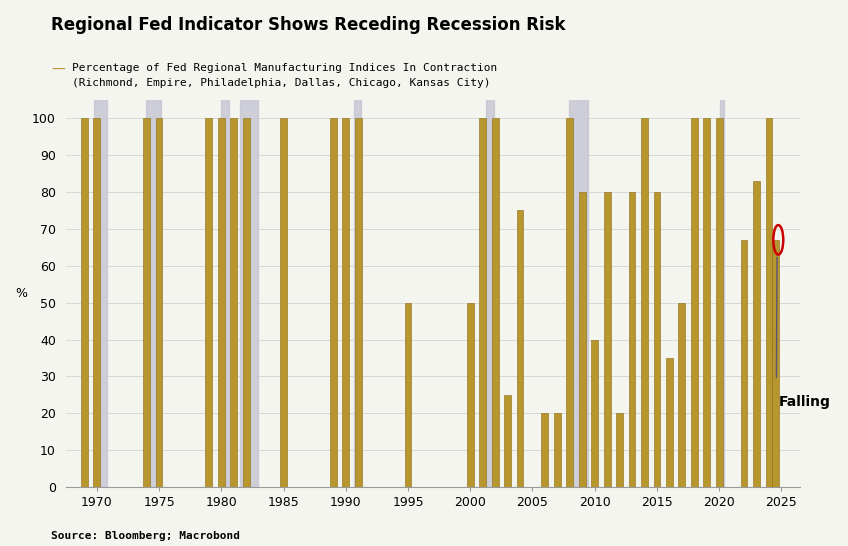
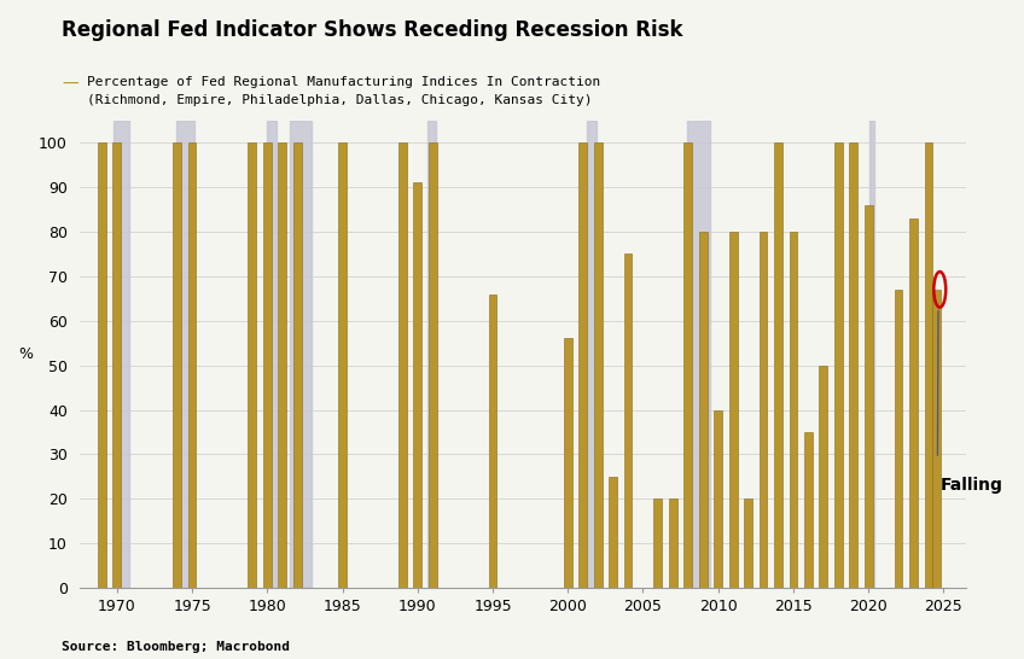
1990: 100 -> 91
1995: 50 -> 66
2000: 50 -> 56
2020: 100 -> 86
